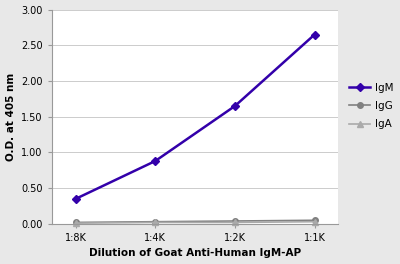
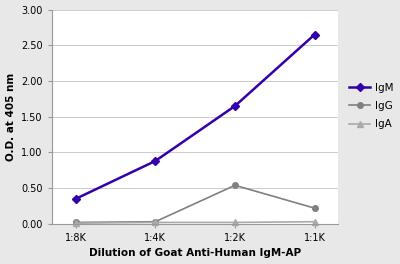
IgG/1:2K: 0.04 -> 0.54
IgG/1:1K: 0.05 -> 0.22
